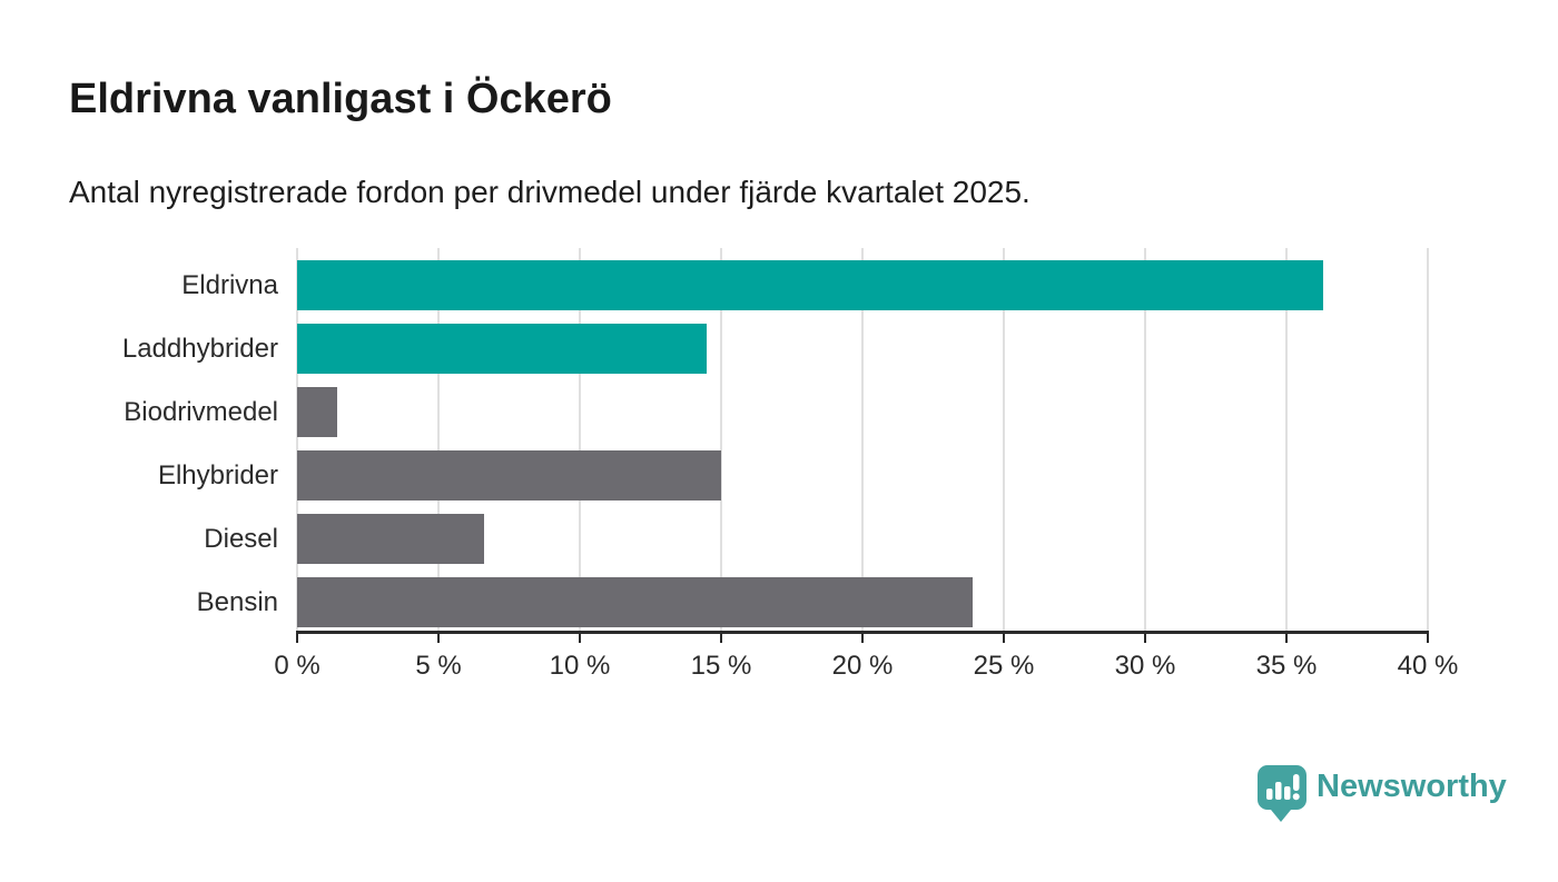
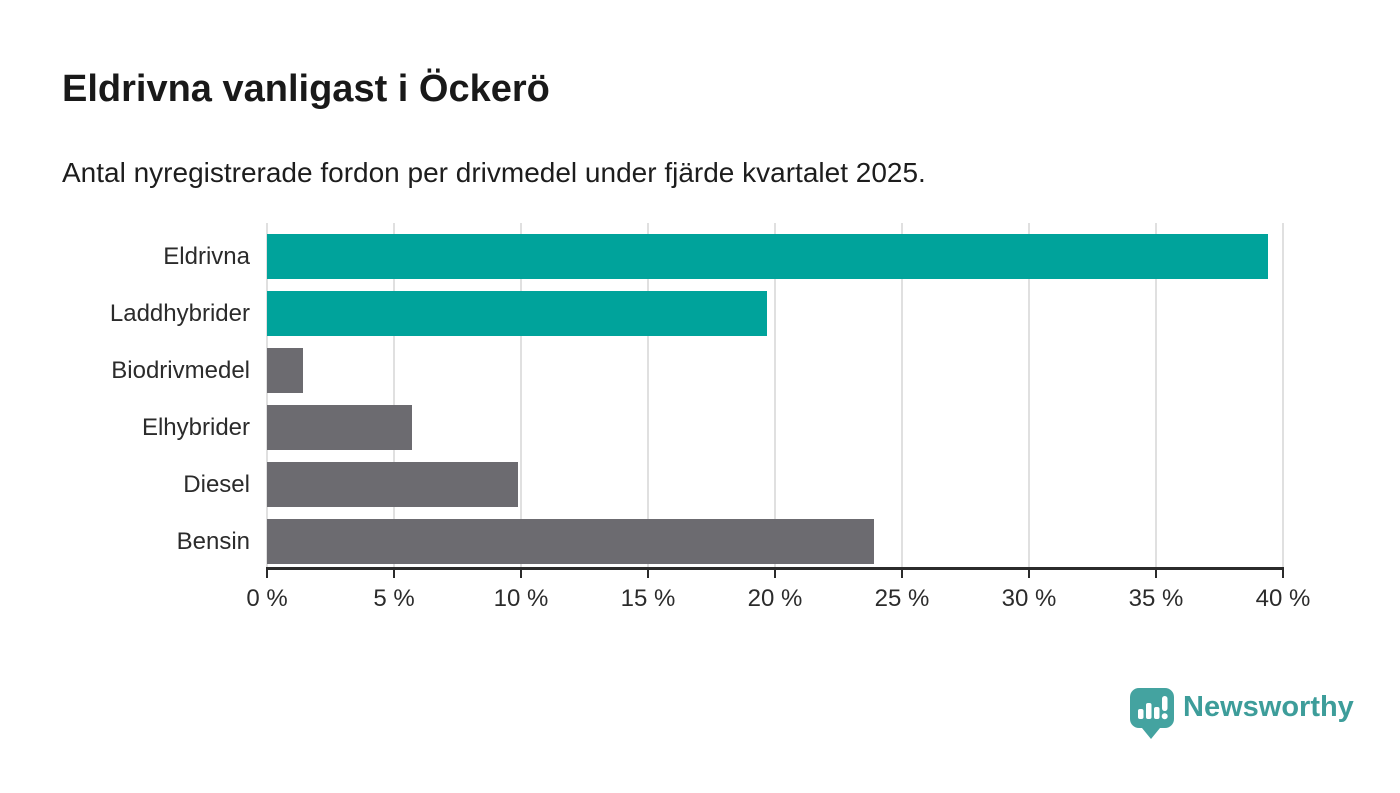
Eldrivna: 36.3% -> 39.4%
Laddhybrider: 14.5% -> 19.7%
Elhybrider: 15.0% -> 5.7%
Diesel: 6.6% -> 9.9%
